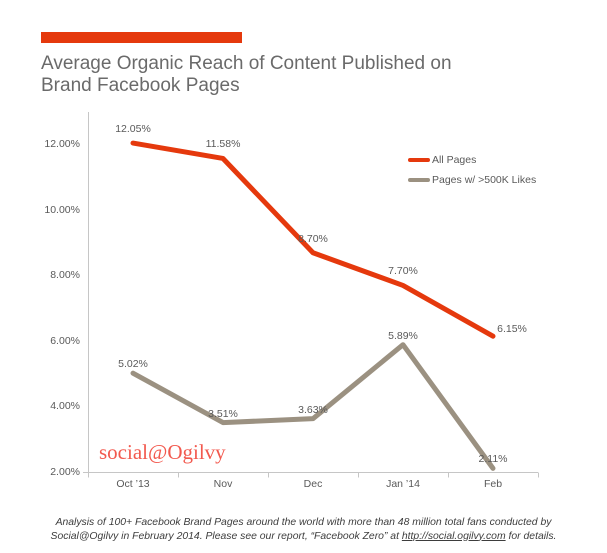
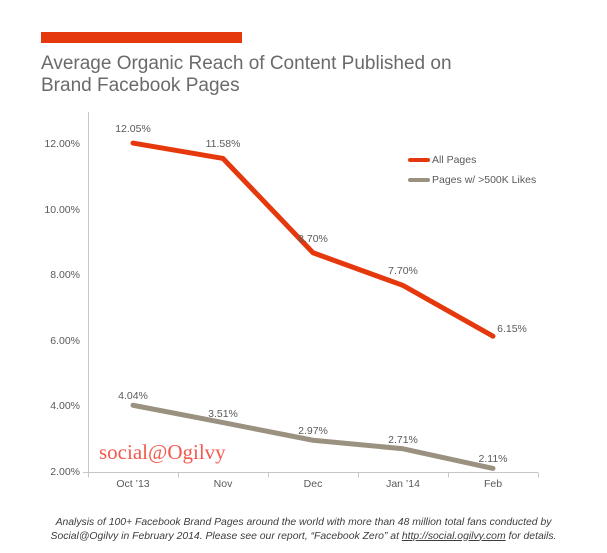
Pages w/ >500K Likes/Oct ’13: 5.02% -> 4.04%
Pages w/ >500K Likes/Dec: 3.63% -> 2.97%
Pages w/ >500K Likes/Jan ’14: 5.89% -> 2.71%
